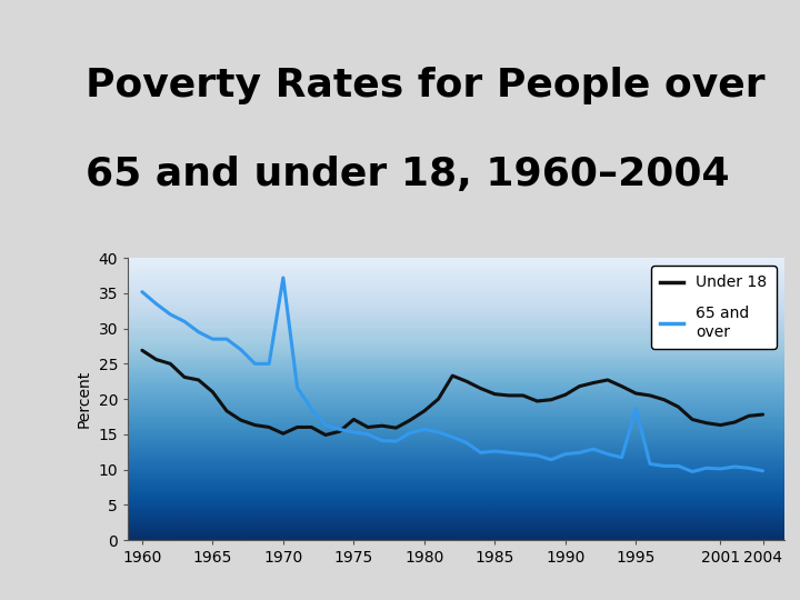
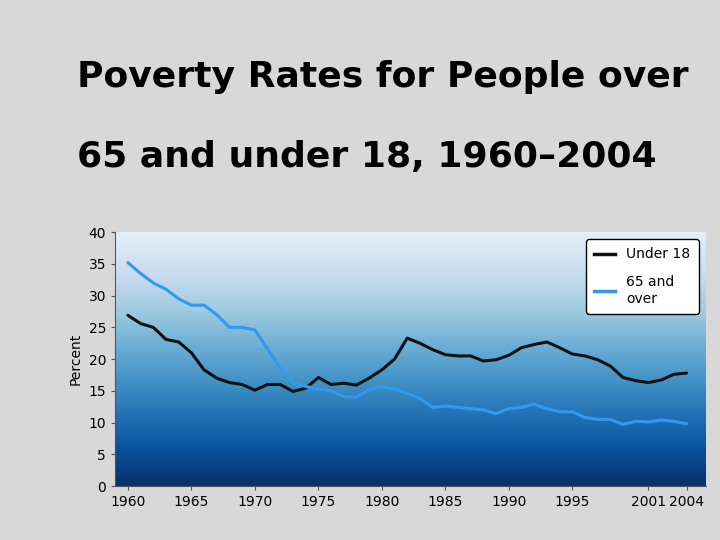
65 and over/1970: 37.2 -> 24.6
65 and over/1995: 18.6 -> 11.7
